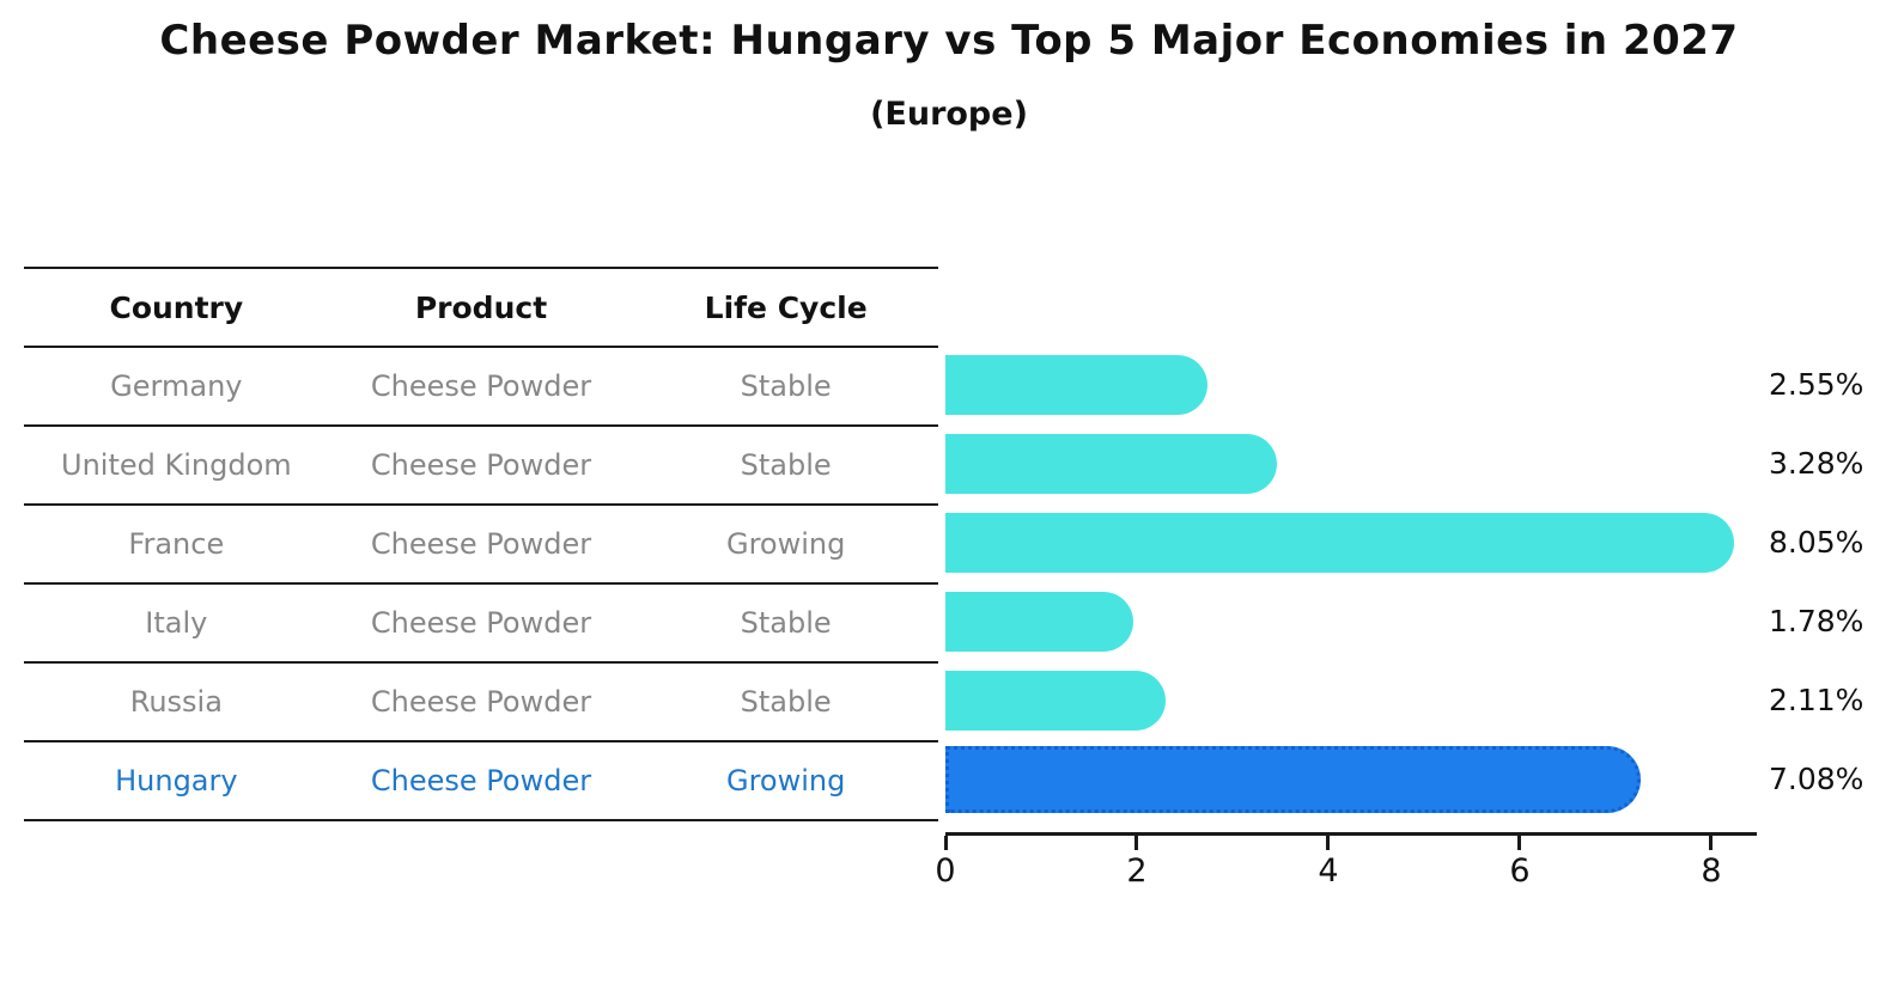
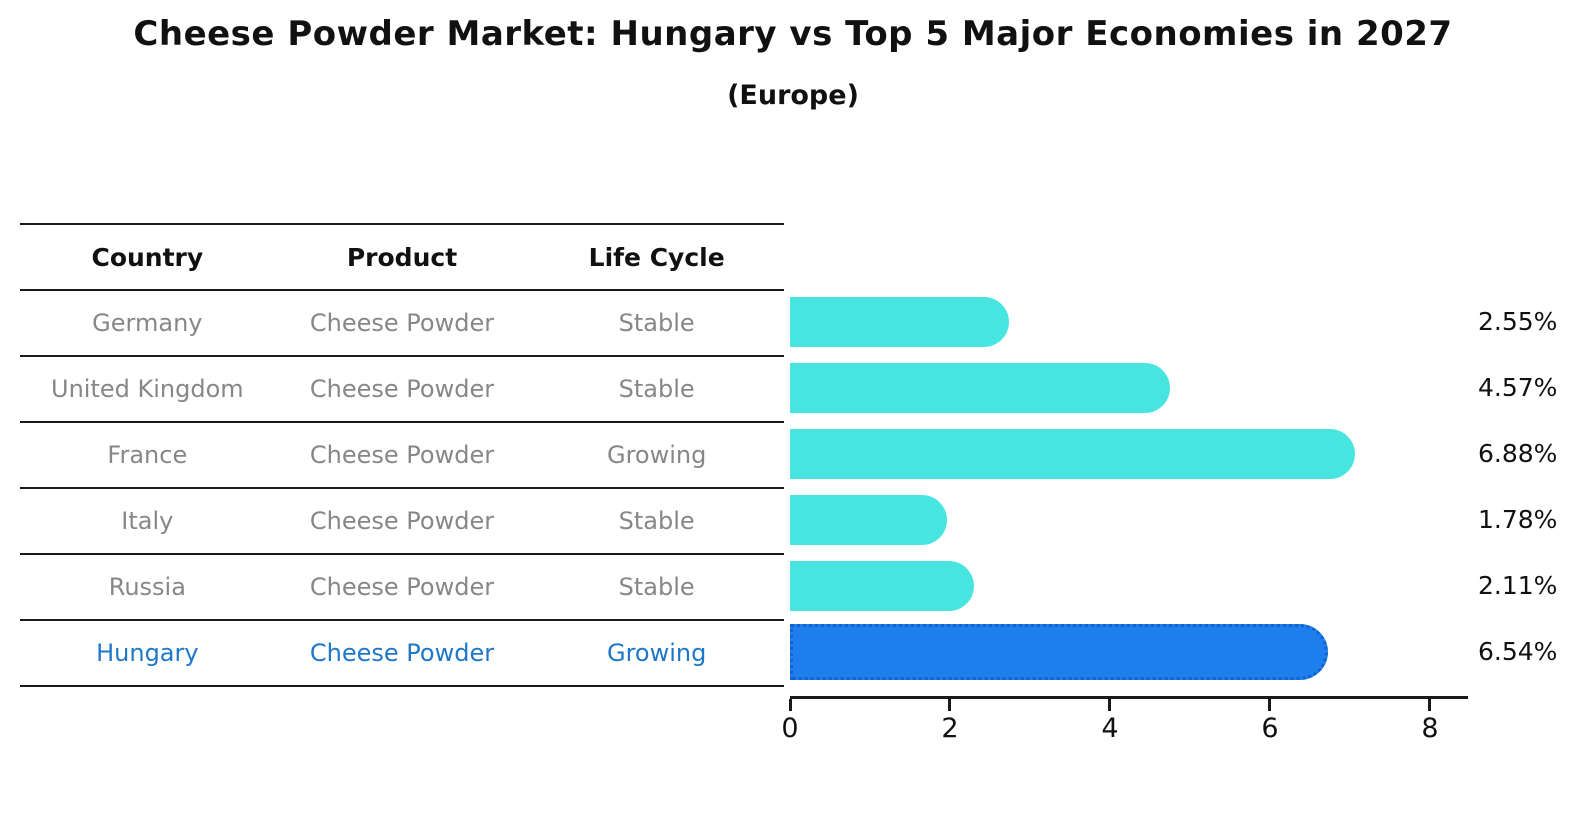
United Kingdom: 3.28% -> 4.57%
France: 8.05% -> 6.88%
Hungary: 7.08% -> 6.54%
